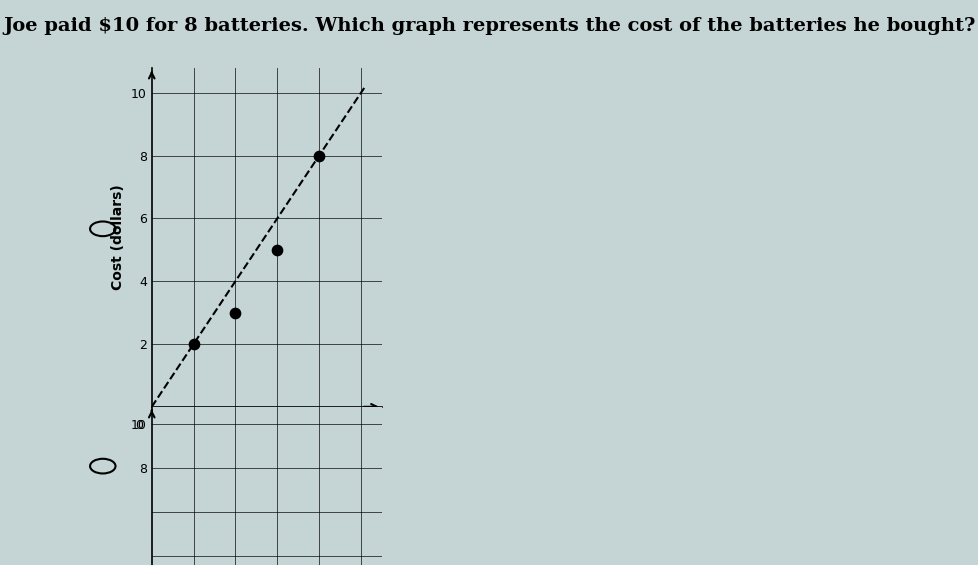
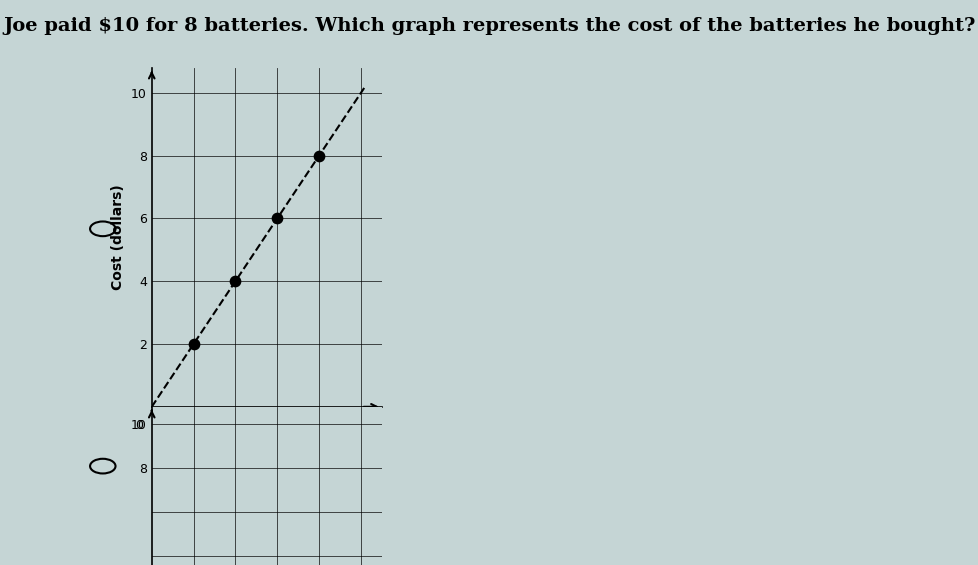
2: 3 -> 4
3: 5 -> 6
